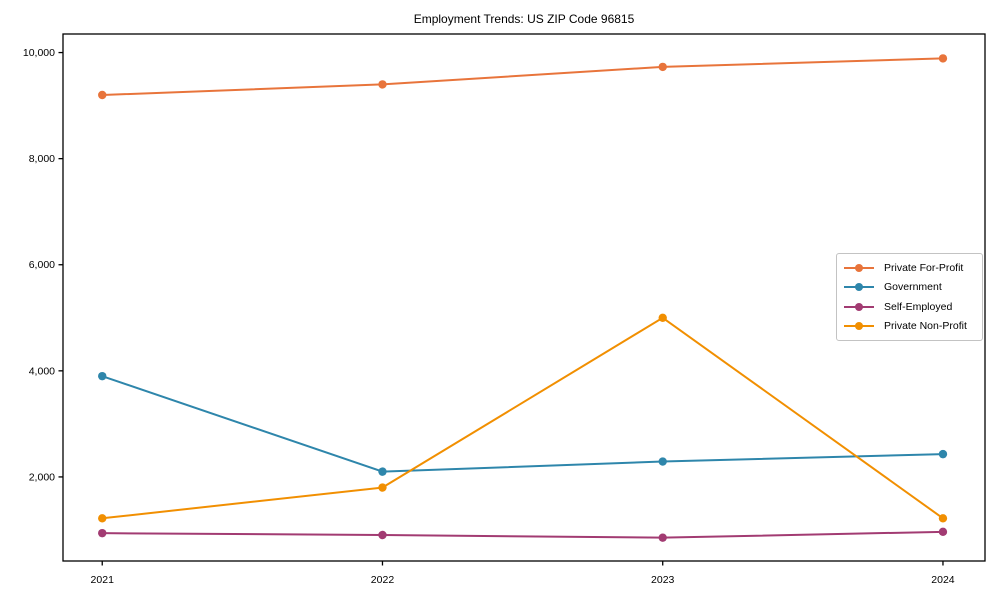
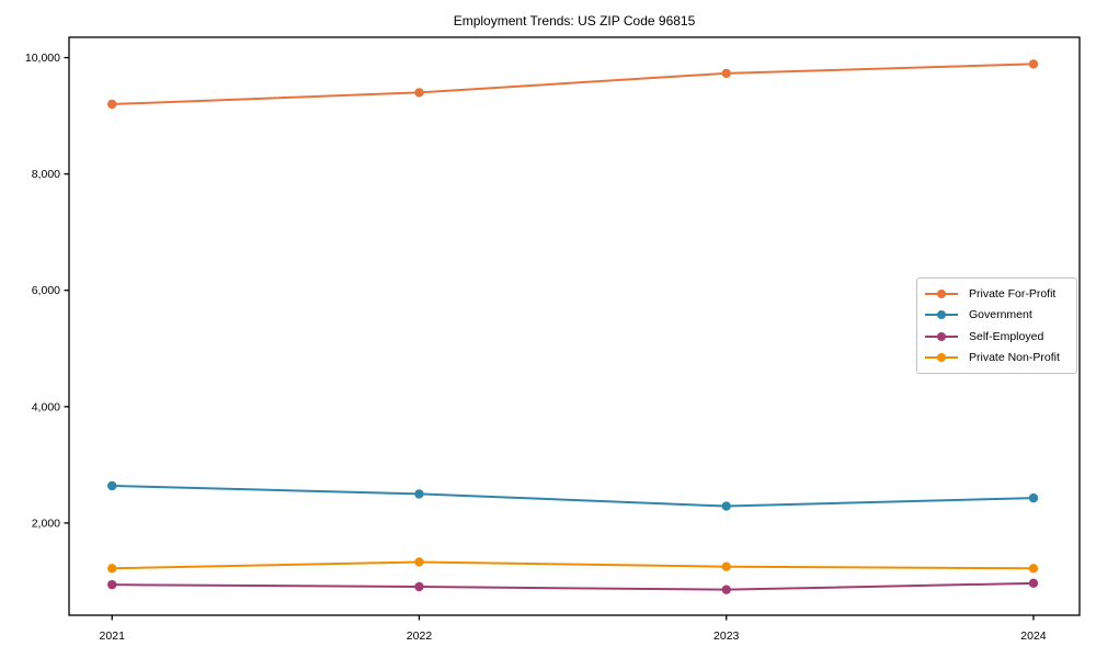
Government/2021: 3900 -> 2600
Government/2022: 2100 -> 2500
Private Non-Profit/2022: 1800 -> 1300
Private Non-Profit/2023: 5000 -> 1200
